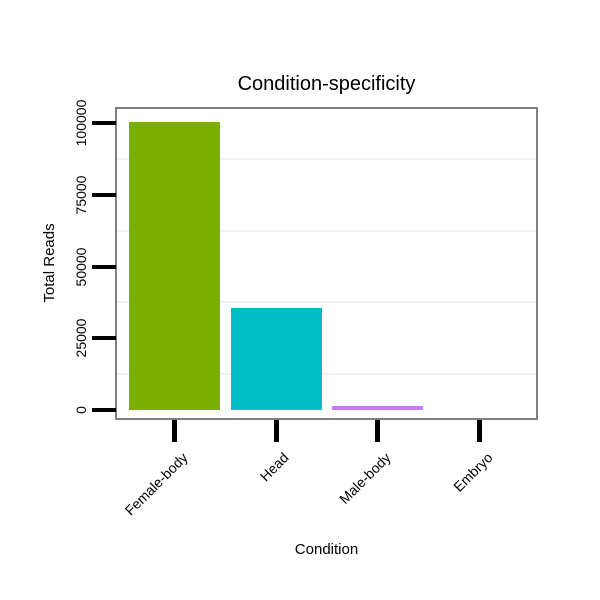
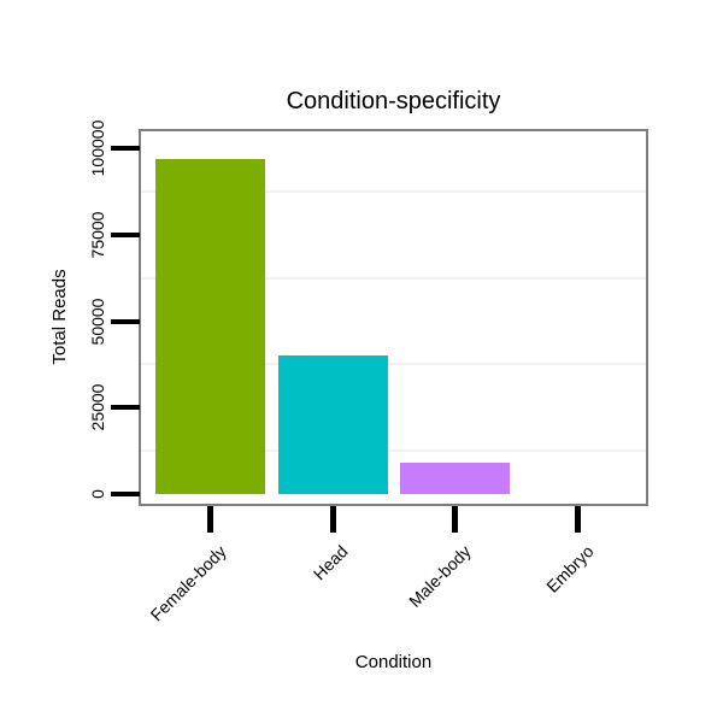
Female-body: 100000 -> 97000
Head: 36000 -> 40000
Male-body: 2000 -> 9000
